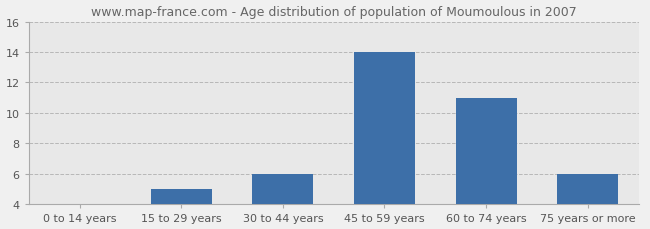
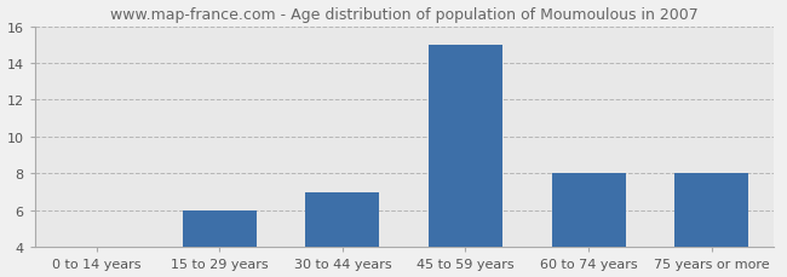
15 to 29 years: 5 -> 6
30 to 44 years: 6 -> 7
45 to 59 years: 14 -> 15
60 to 74 years: 11 -> 8
75 years or more: 6 -> 8
